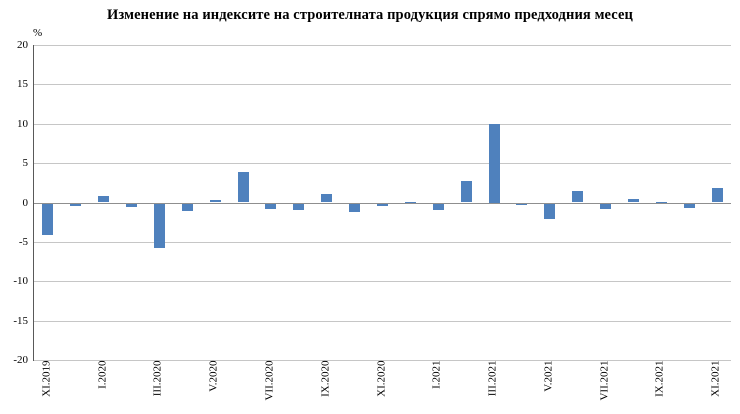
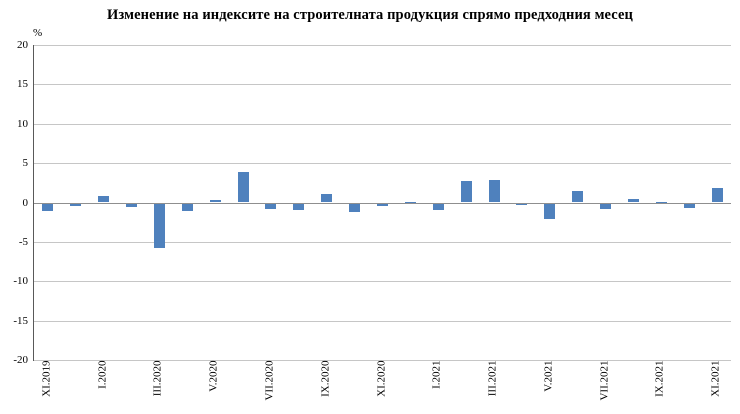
XI.2019: -4 -> -1
III.2021: 10 -> 3
